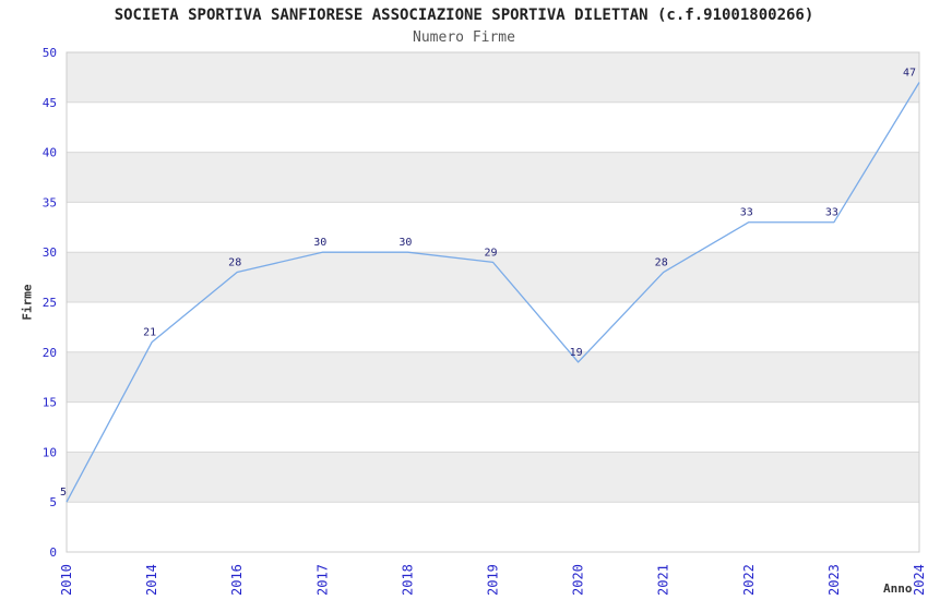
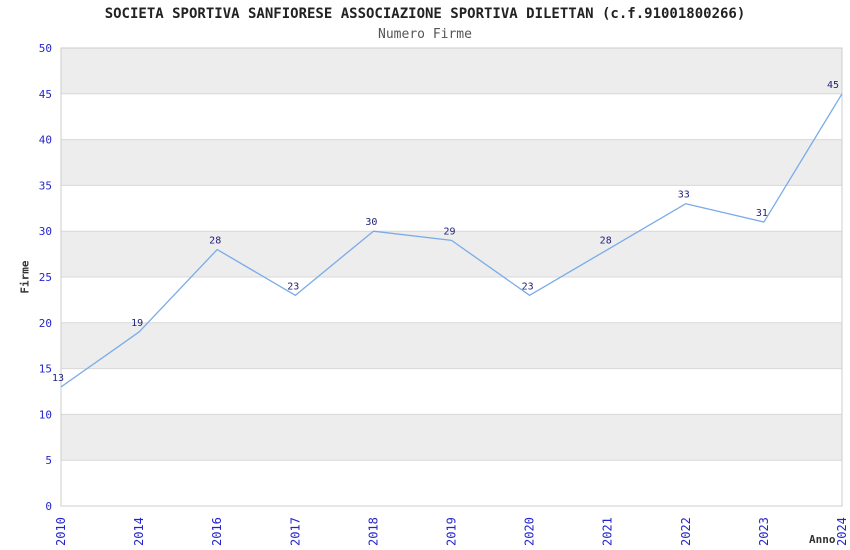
2010: 5 -> 13
2014: 21 -> 19
2017: 30 -> 23
2020: 19 -> 23
2023: 33 -> 31
2024: 47 -> 45
